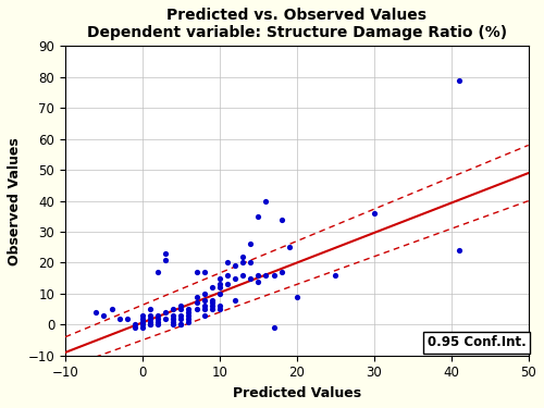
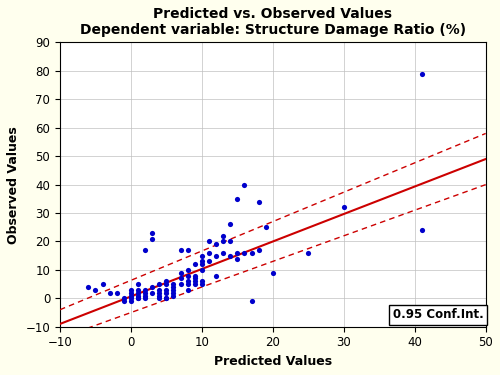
30: 36 -> 32
